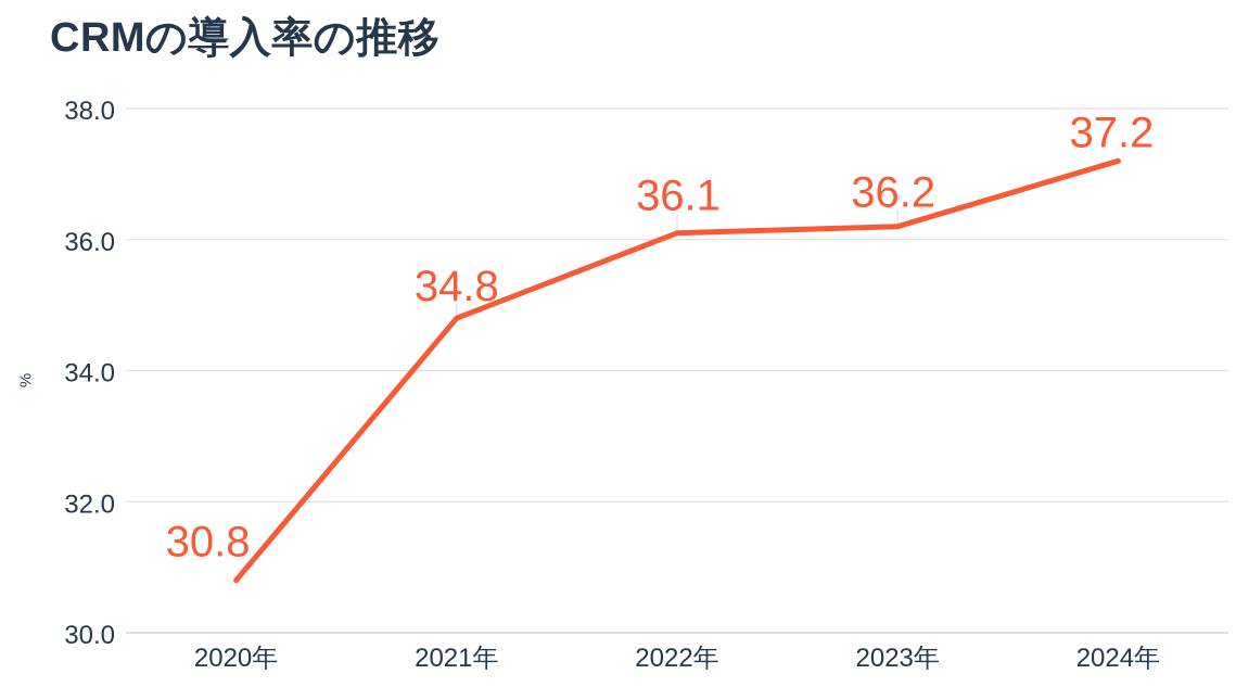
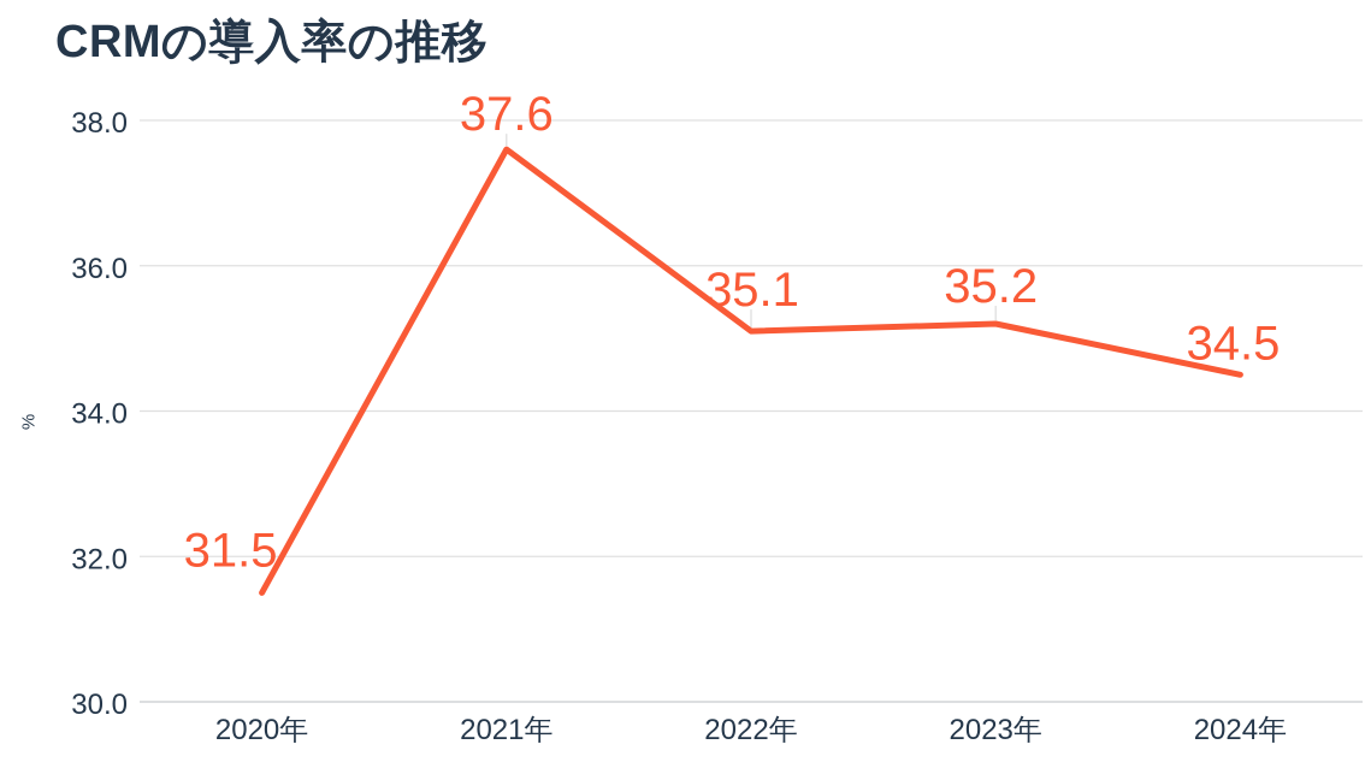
2020年: 30.8 -> 31.5
2021年: 34.8 -> 37.6
2022年: 36.1 -> 35.1
2023年: 36.2 -> 35.2
2024年: 37.2 -> 34.5
